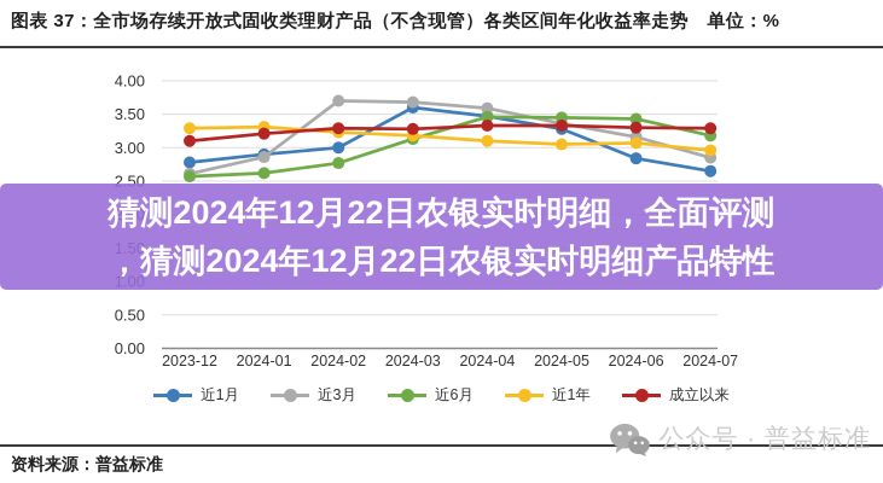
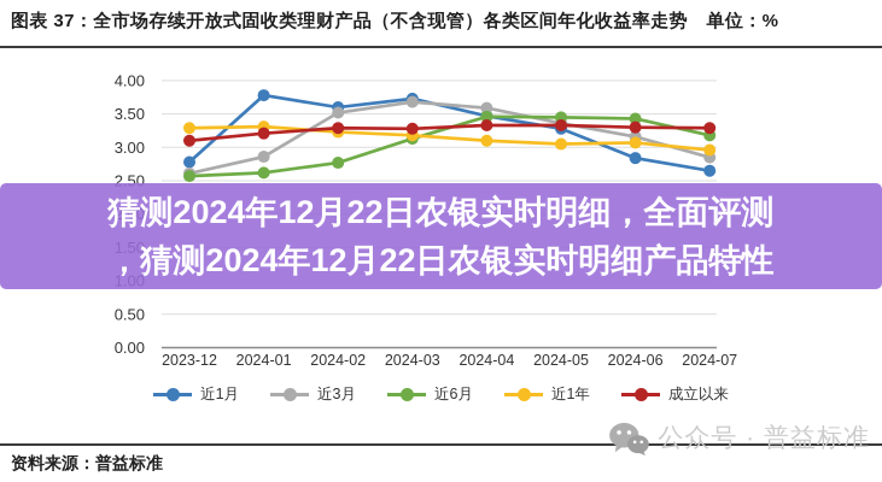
近1月/2024-01: 2.9 -> 3.8
近1月/2024-02: 3.0 -> 3.6
近3月/2024-02: 3.7 -> 3.5
近1月/2024-03: 3.6 -> 3.7
